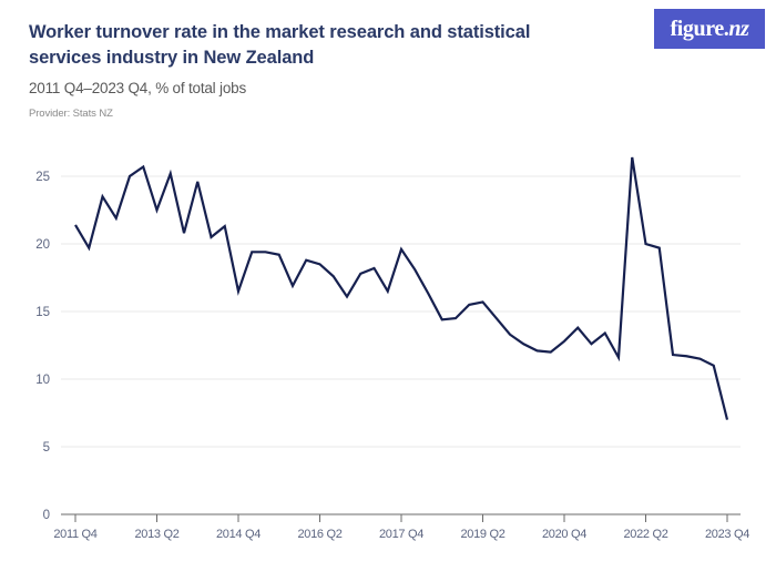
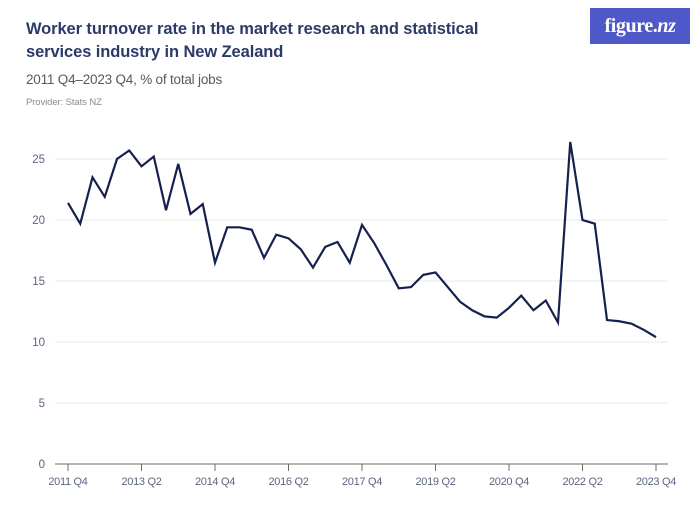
2013 Q2: 22.5 -> 24.4
2023 Q4: 7.0 -> 10.4
